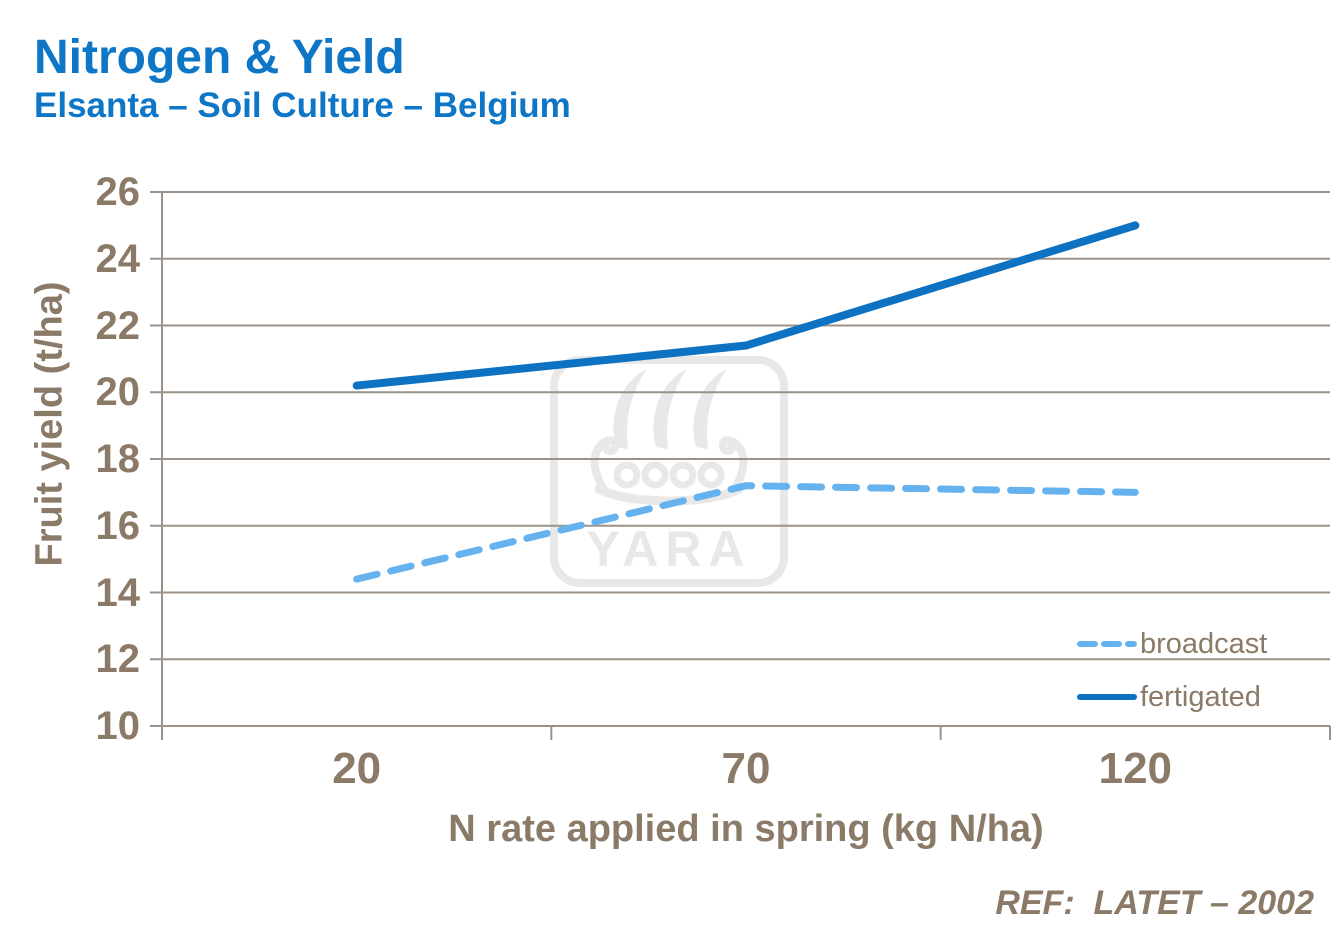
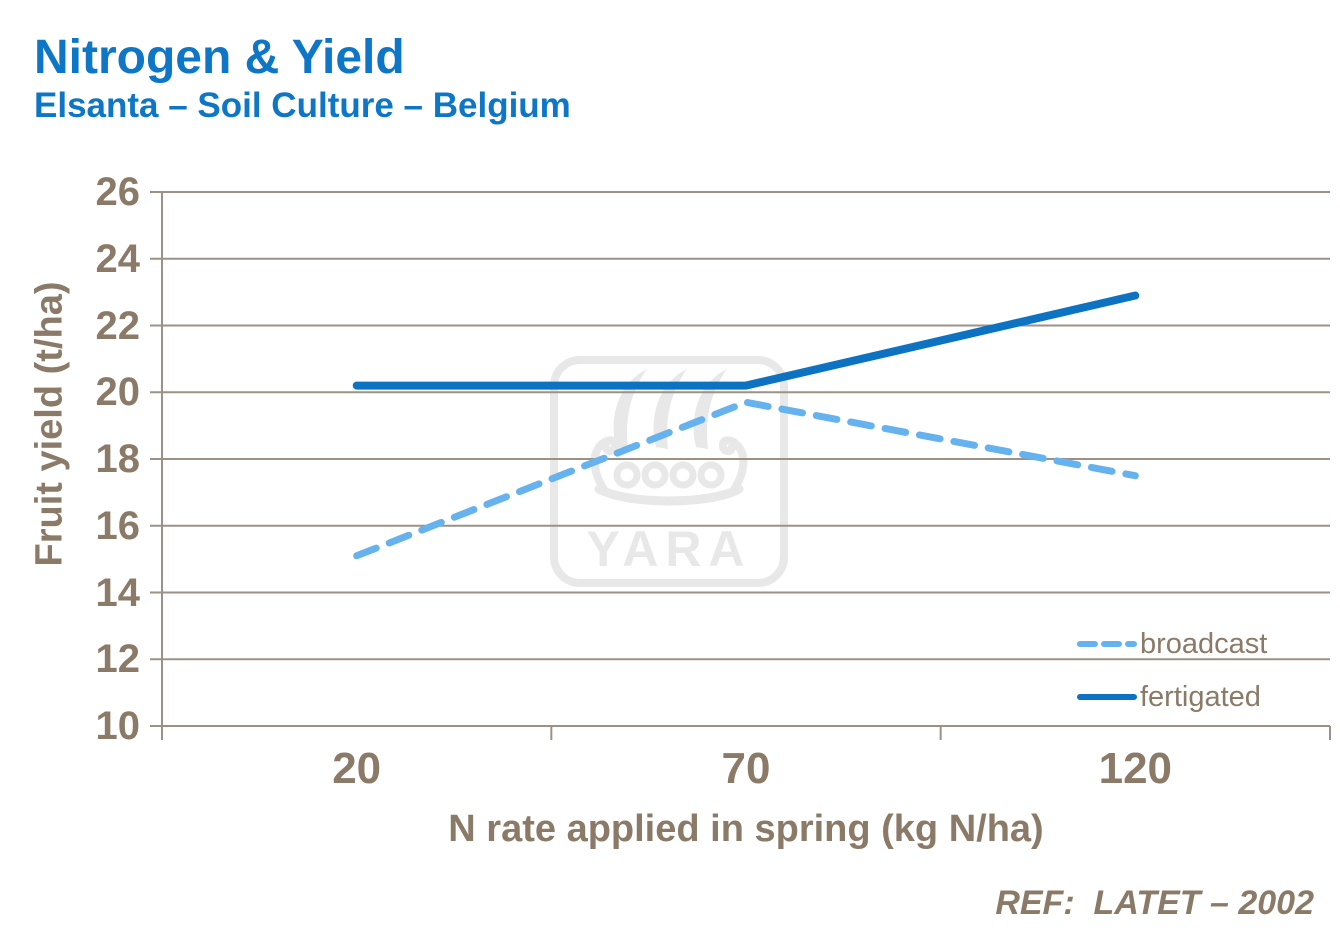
broadcast/20: 14.4 -> 15.1
broadcast/70: 17.2 -> 19.7
fertigated/70: 21.4 -> 20.2
broadcast/120: 17.0 -> 17.5
fertigated/120: 25.0 -> 22.9
